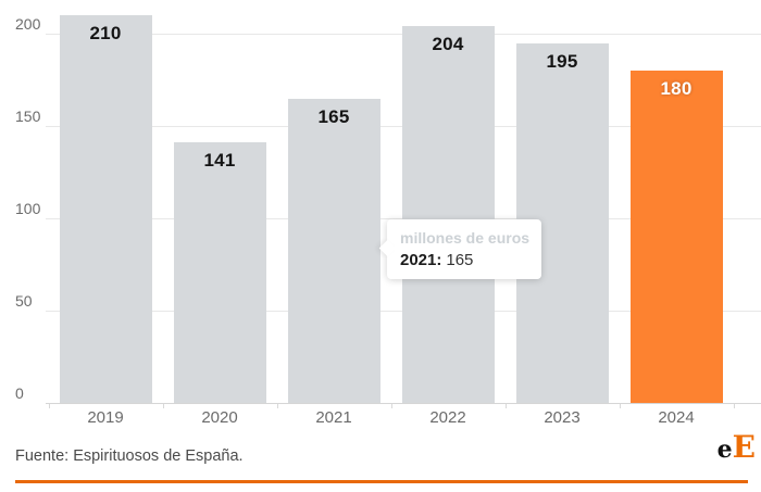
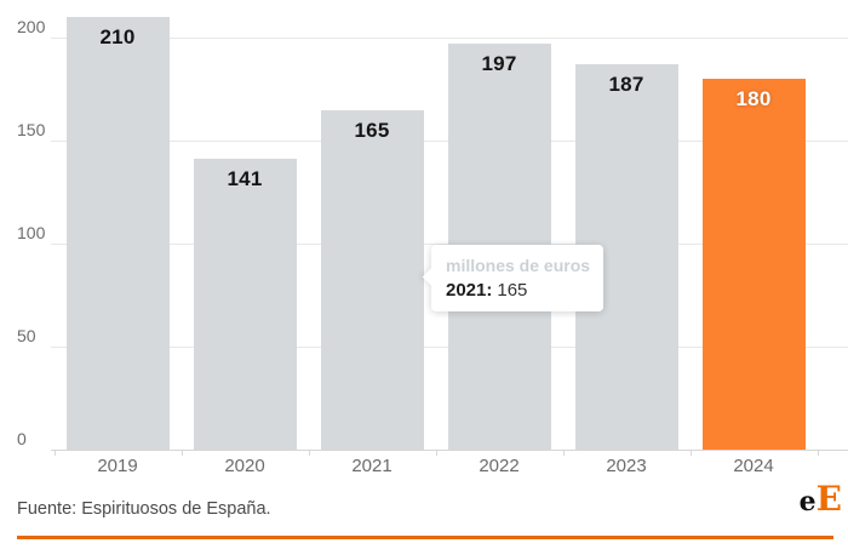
2022: 204 -> 197
2023: 195 -> 187
